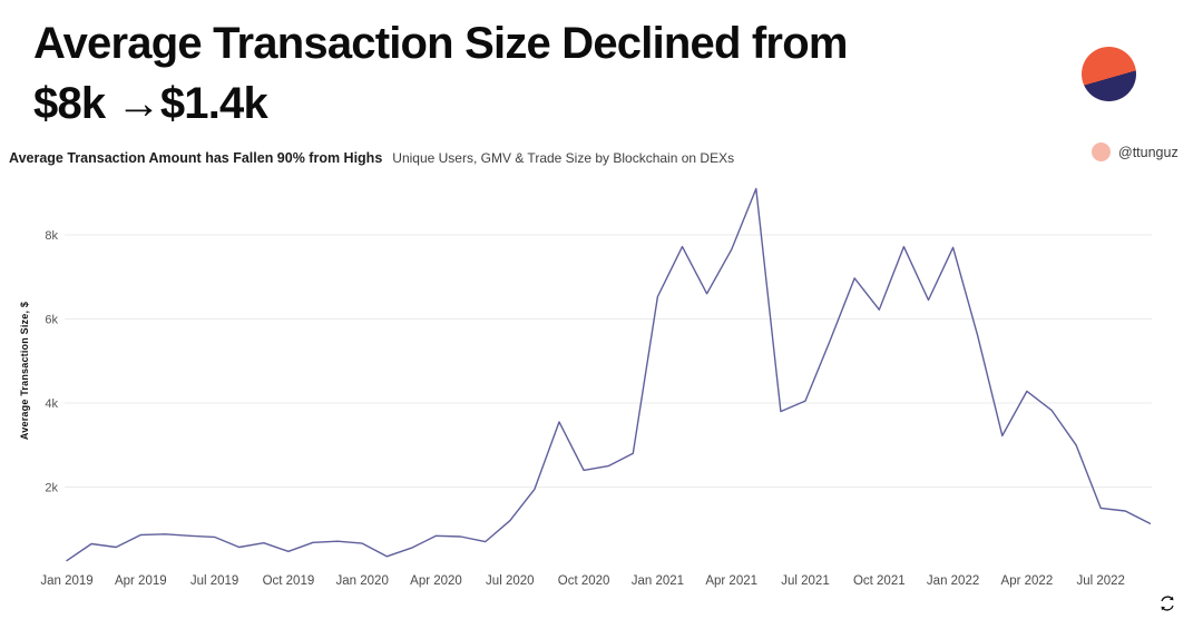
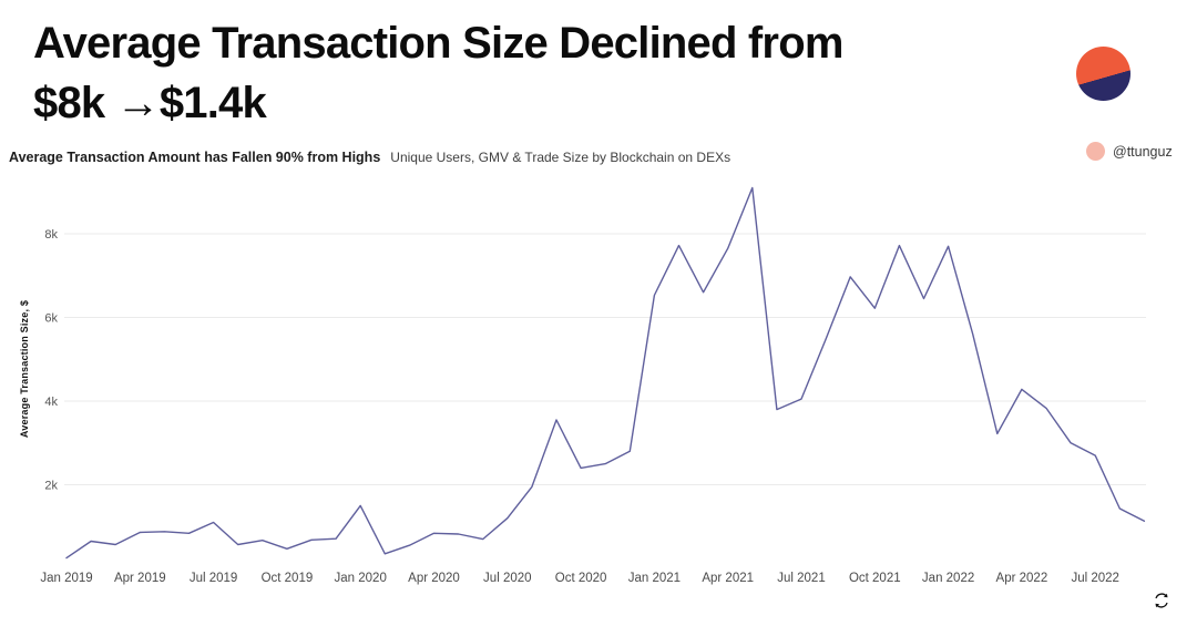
Jul 2019: 0.8k -> 1.1k
Jan 2020: 0.7k -> 1.5k
Jul 2022: 1.5k -> 2.7k
